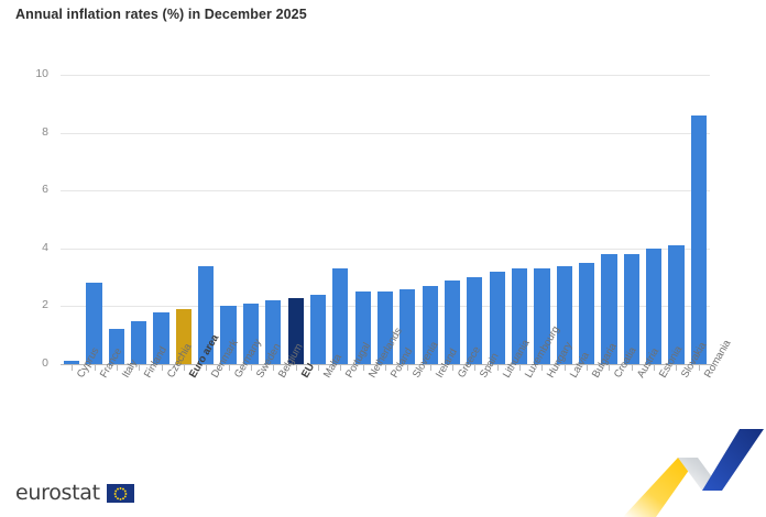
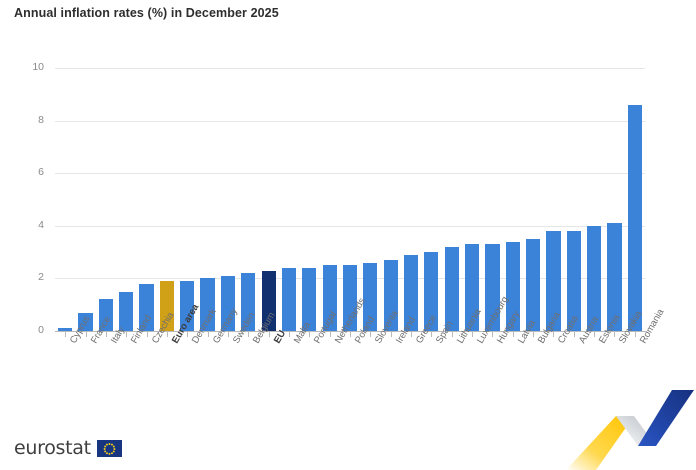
France: 2.8 -> 0.7
Denmark: 3.4 -> 1.9
Portugal: 3.3 -> 2.4
